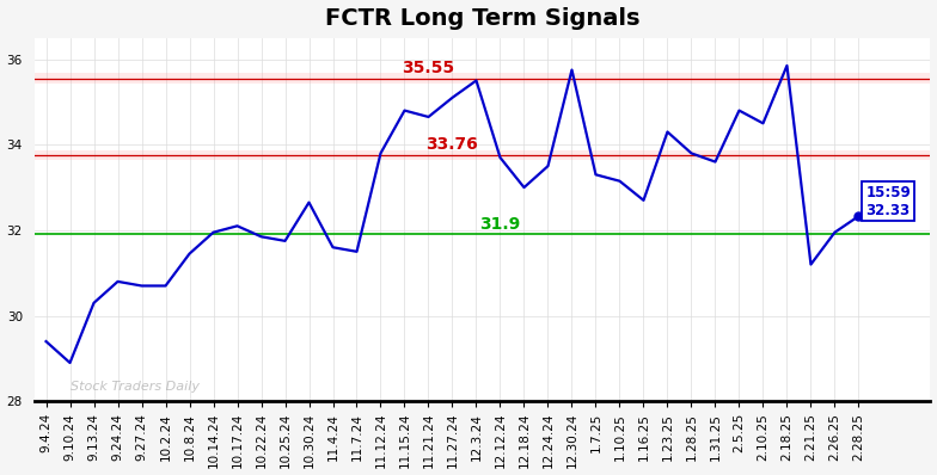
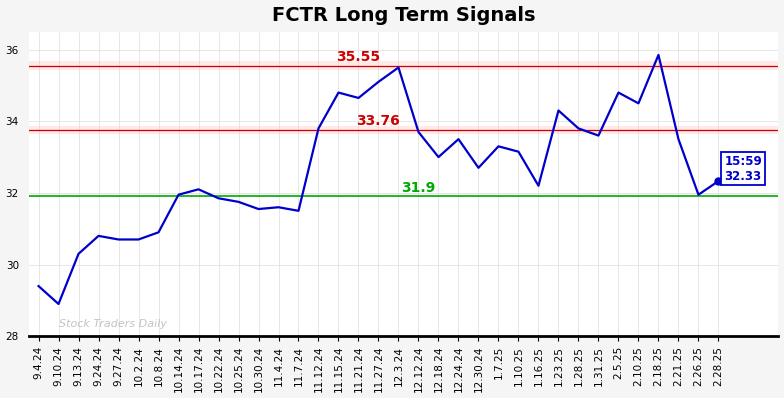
10.8.24: 31.45 -> 30.90
10.30.24: 32.65 -> 31.55
12.30.24: 35.75 -> 32.70
1.16.25: 32.70 -> 32.20
2.21.25: 31.20 -> 33.50
